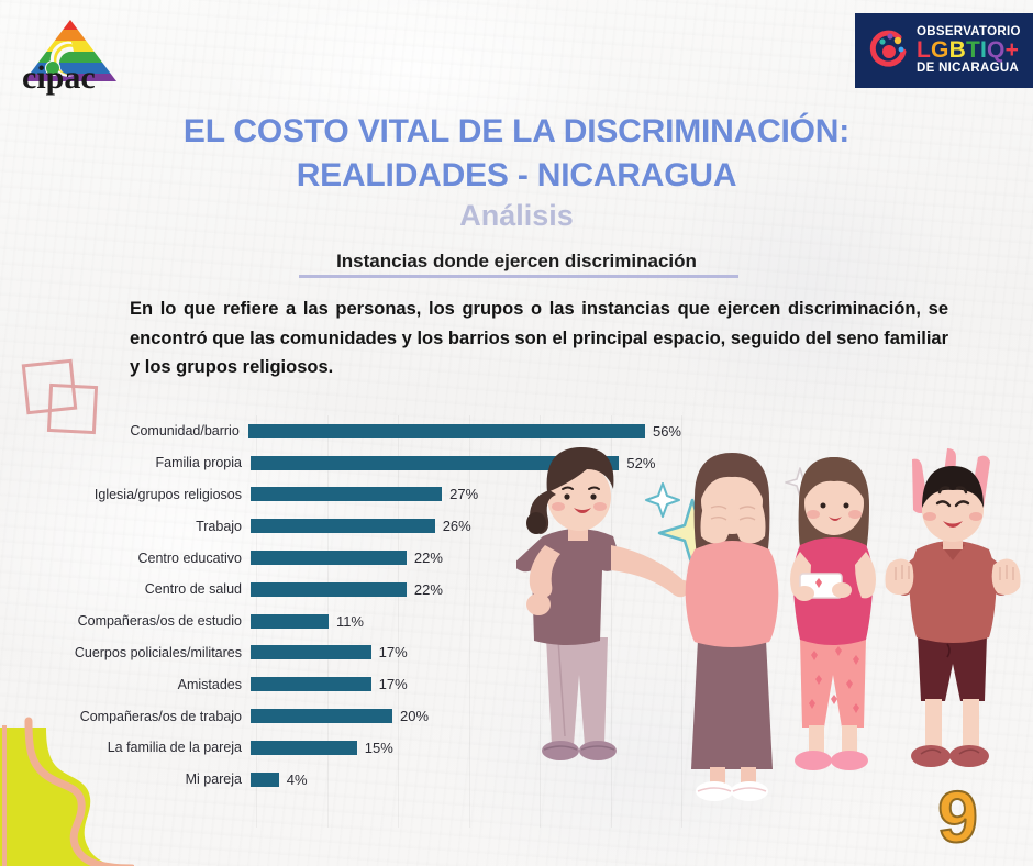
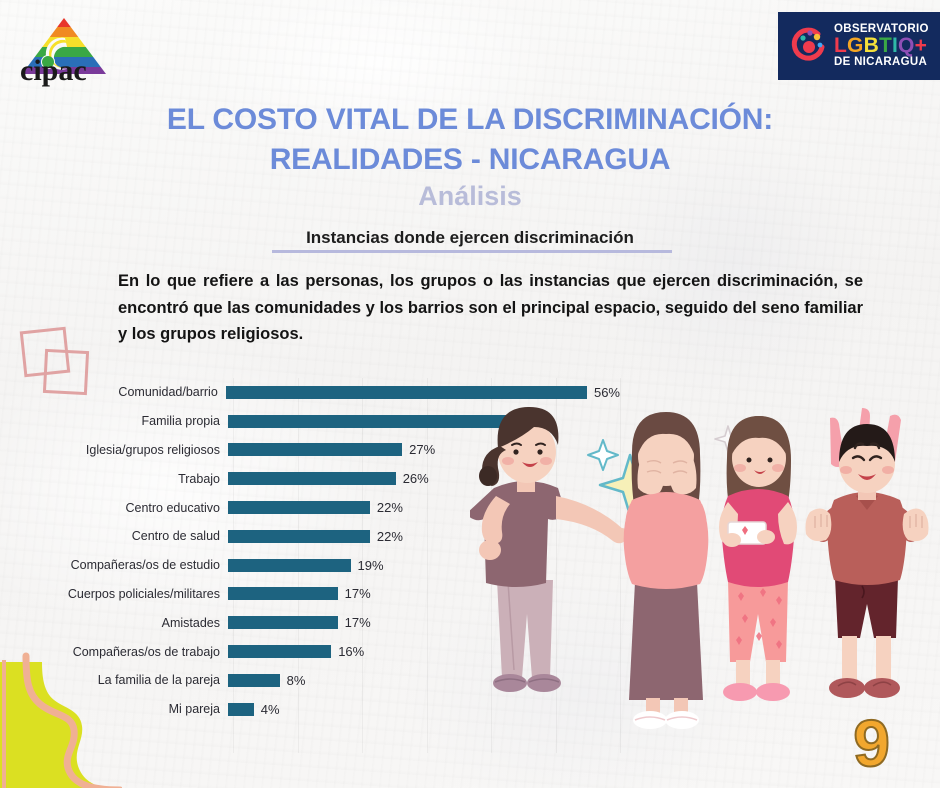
Familia propia: 52% -> 44%
Compañeras/os de estudio: 11% -> 19%
Compañeras/os de trabajo: 20% -> 16%
La familia de la pareja: 15% -> 8%
